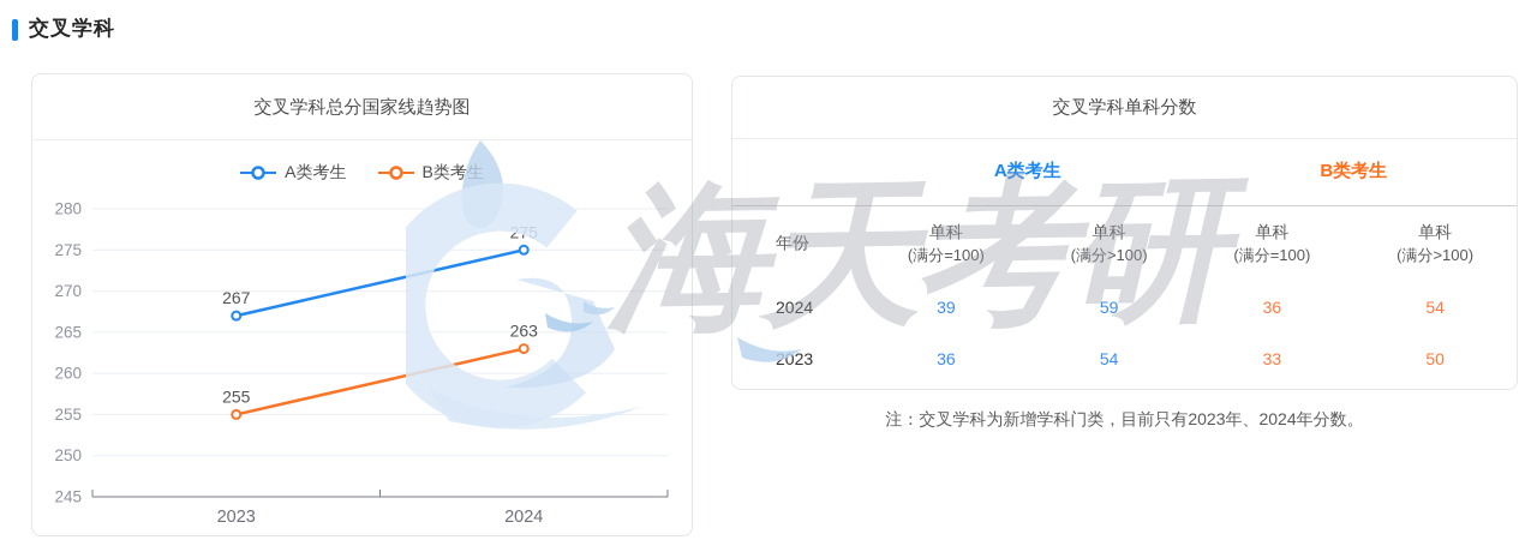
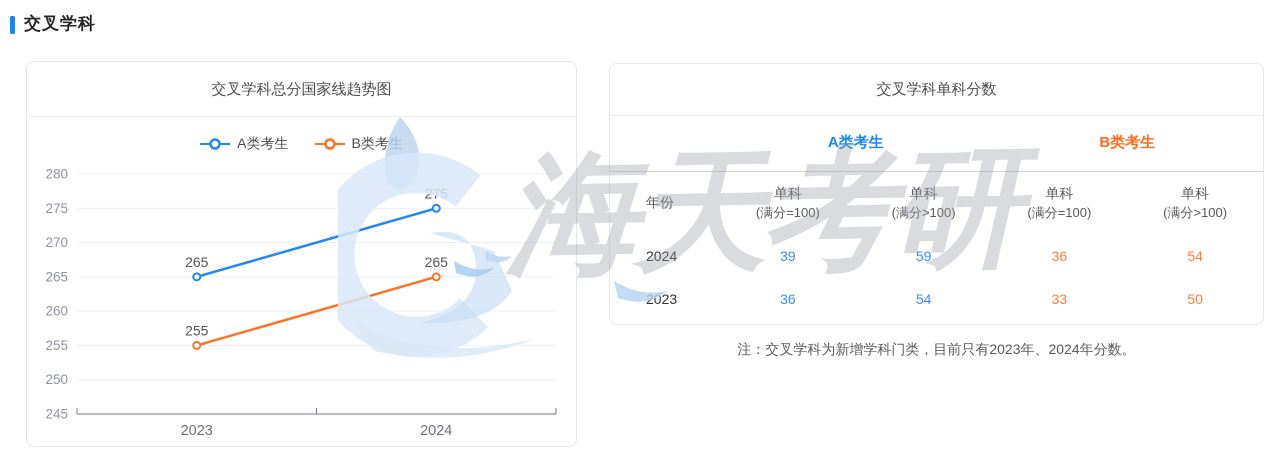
A类考生/2023: 267 -> 265
B类考生/2024: 263 -> 265
